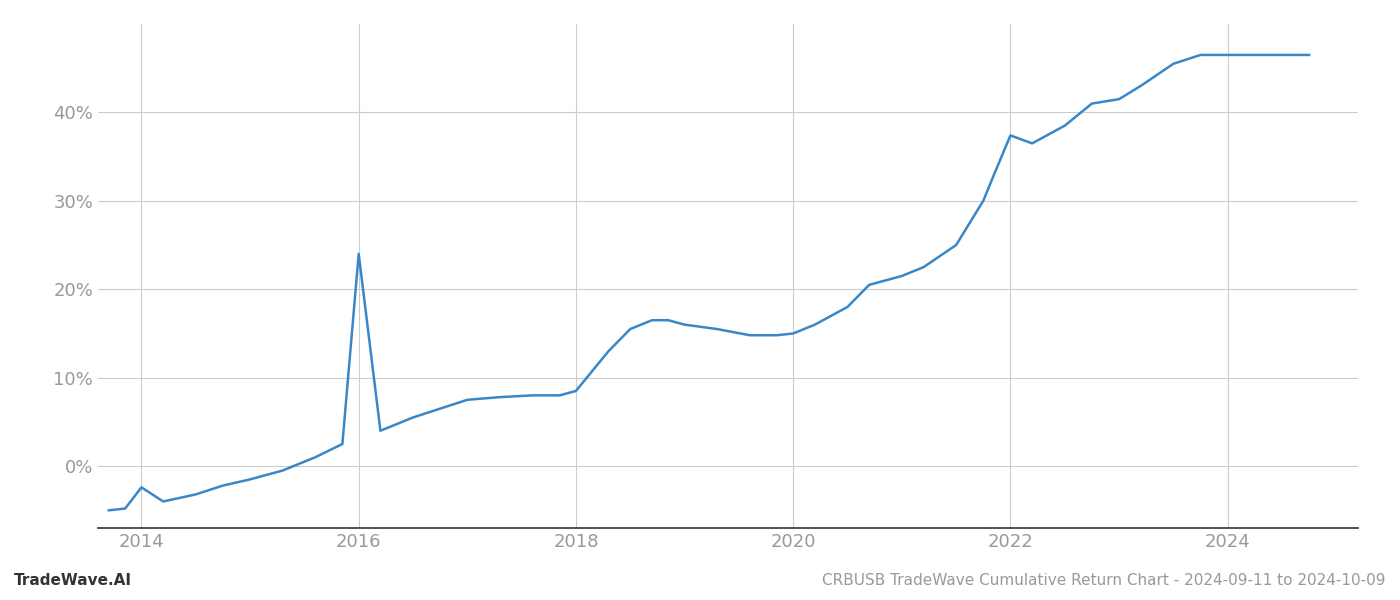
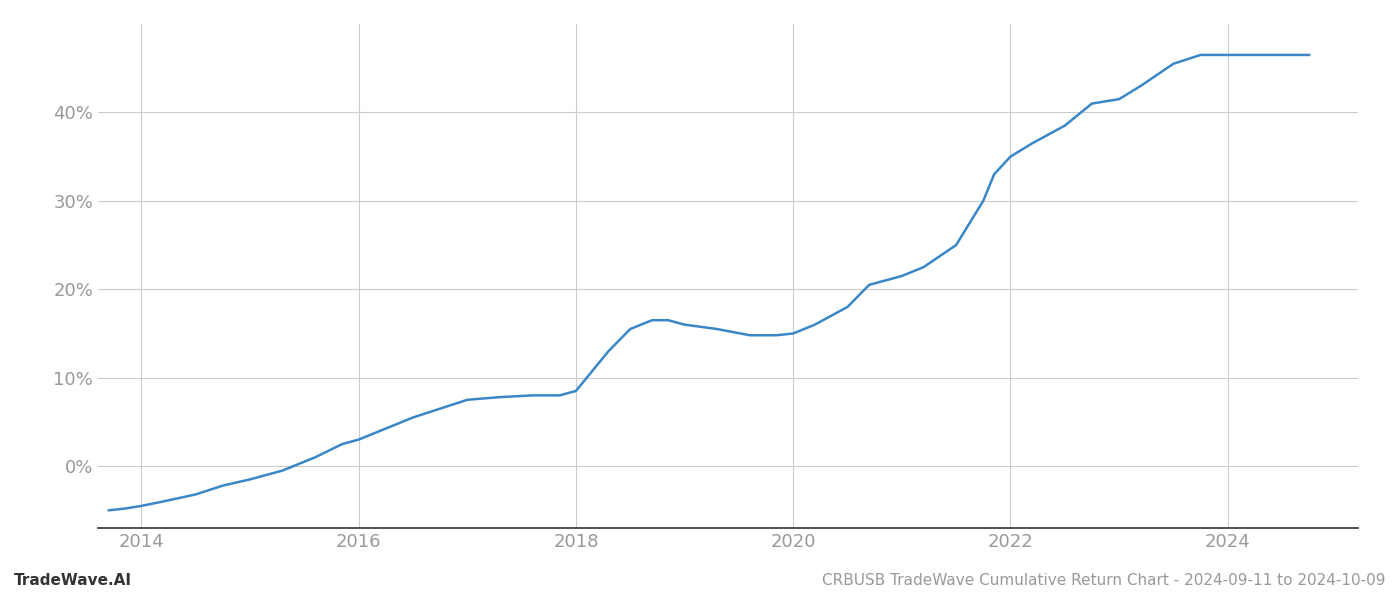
2014: -2.4% -> -4.5%
2016: 24.0% -> 3.0%
2022: 37.4% -> 35.0%
